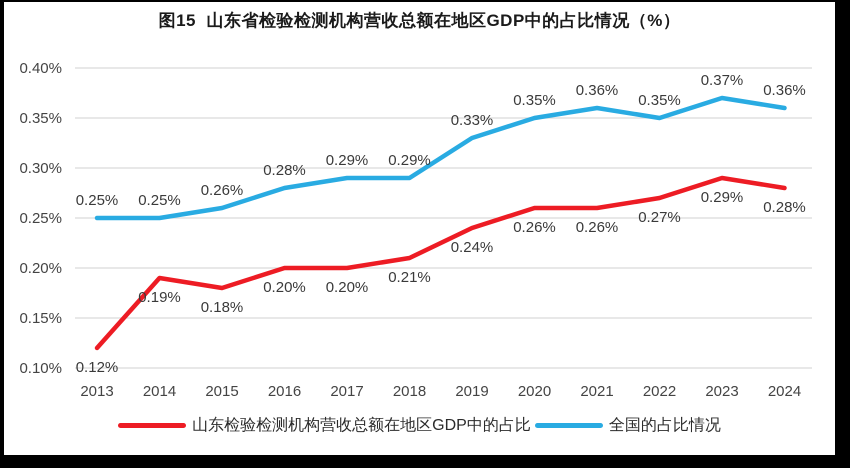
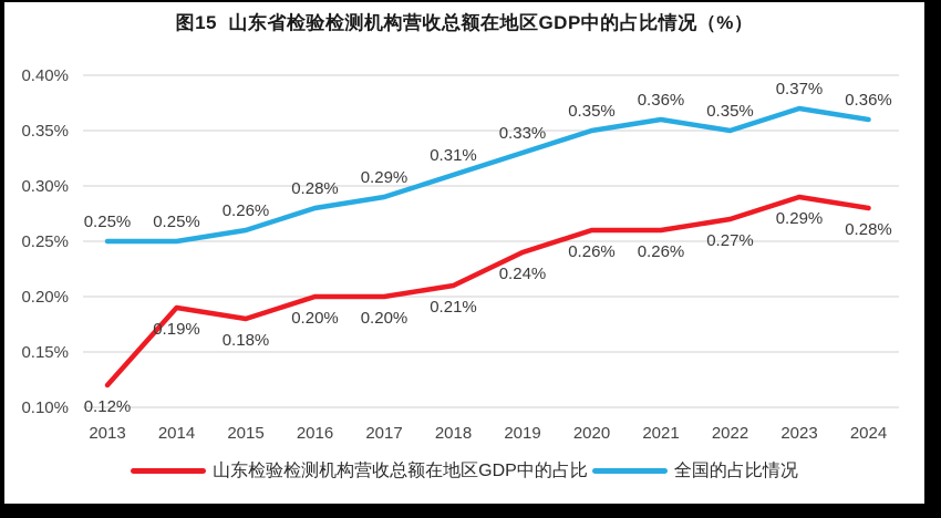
全国的占比情况/2018: 0.29% -> 0.31%
